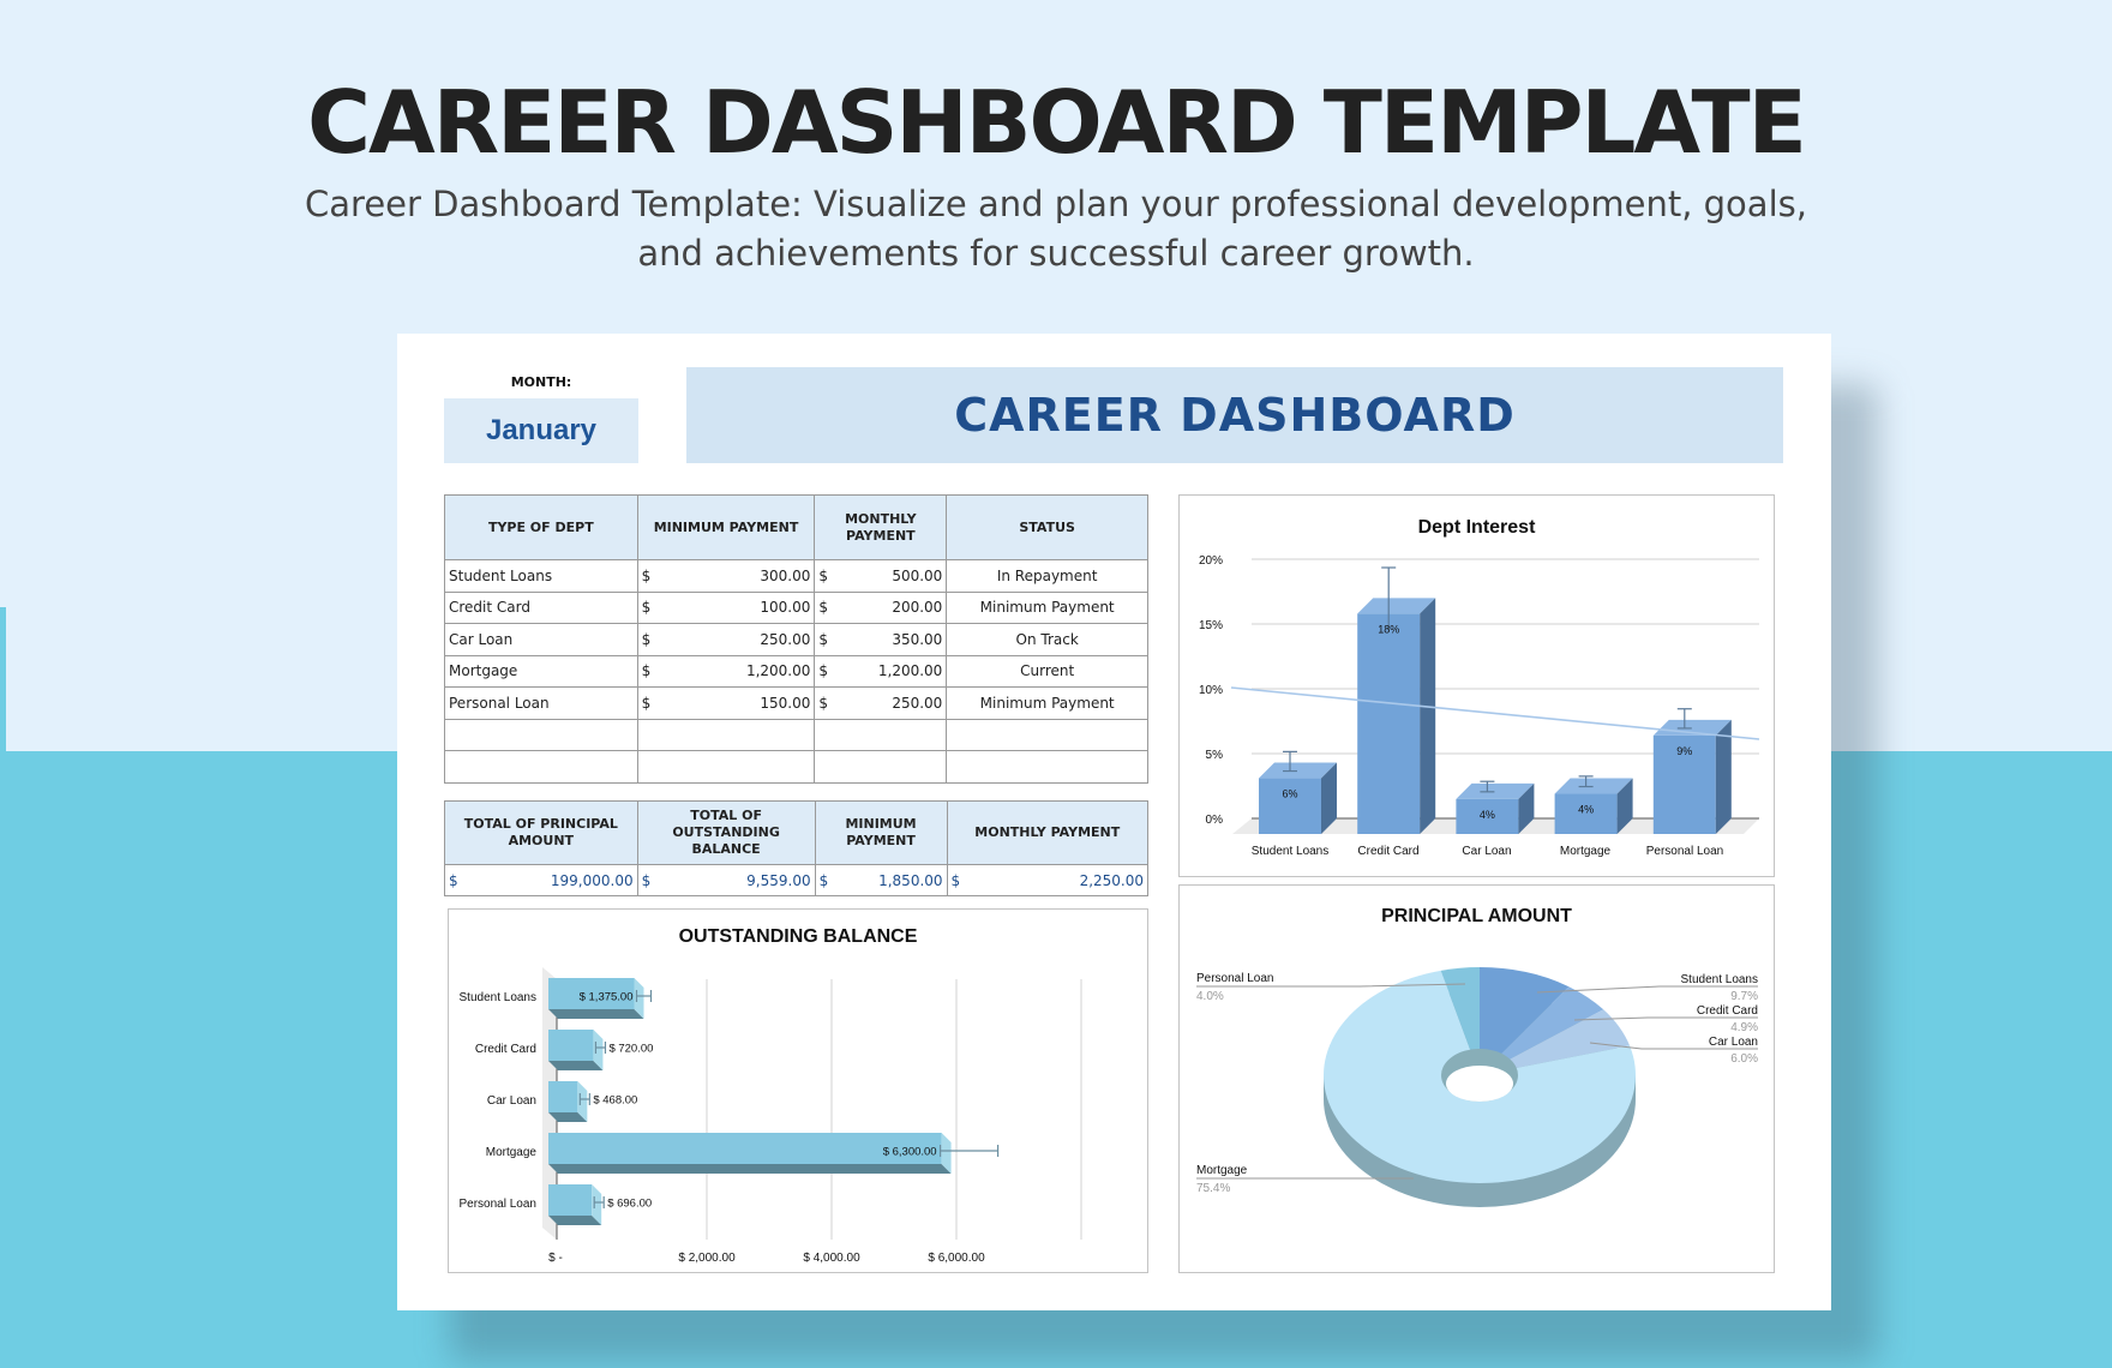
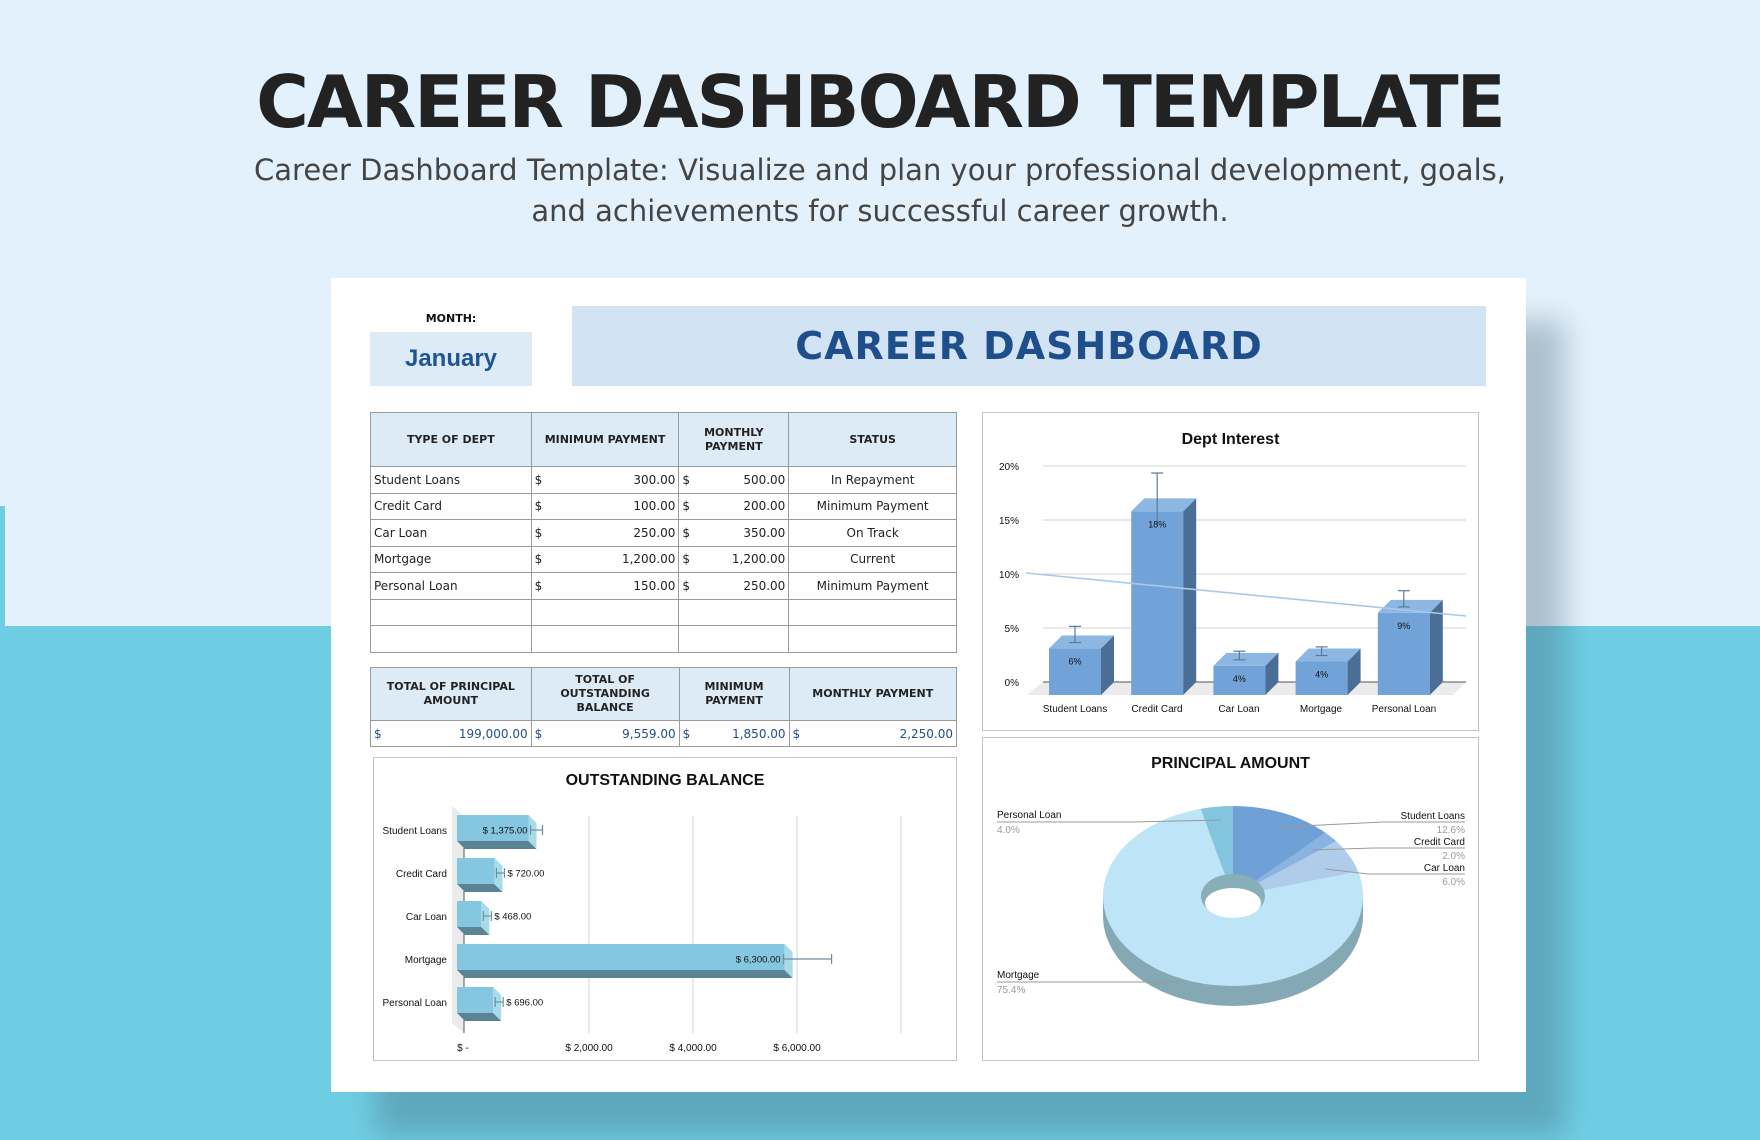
PRINCIPAL AMOUNT/Student Loans: 9.7% -> 12.6%
PRINCIPAL AMOUNT/Credit Card: 4.9% -> 2.0%
